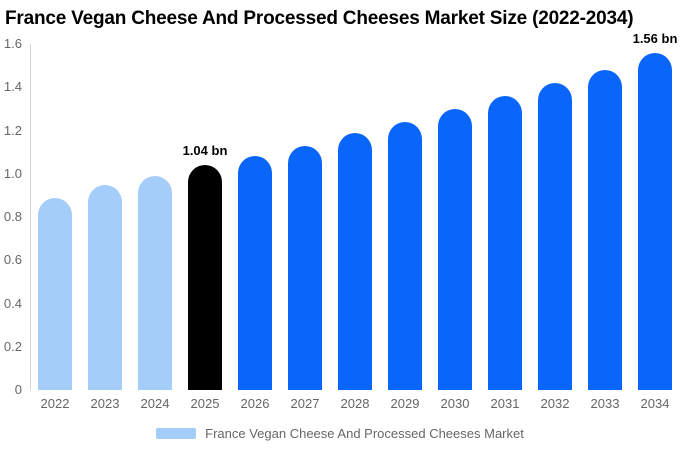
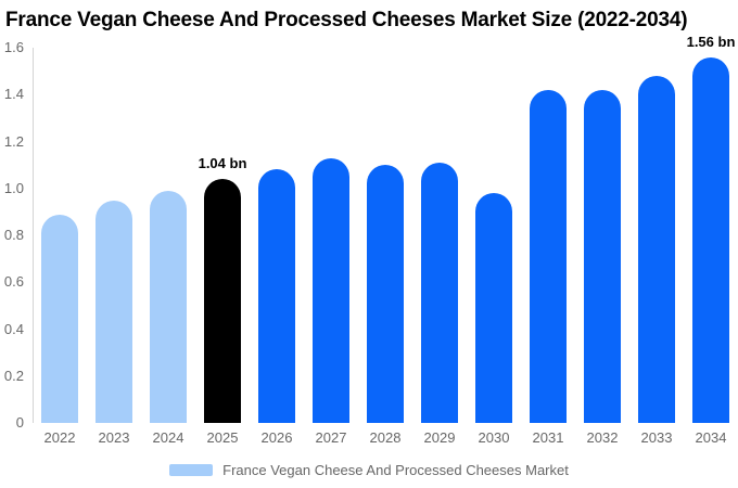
2028: 1.19 -> 1.10
2029: 1.24 -> 1.11
2030: 1.30 -> 0.98
2031: 1.36 -> 1.42
